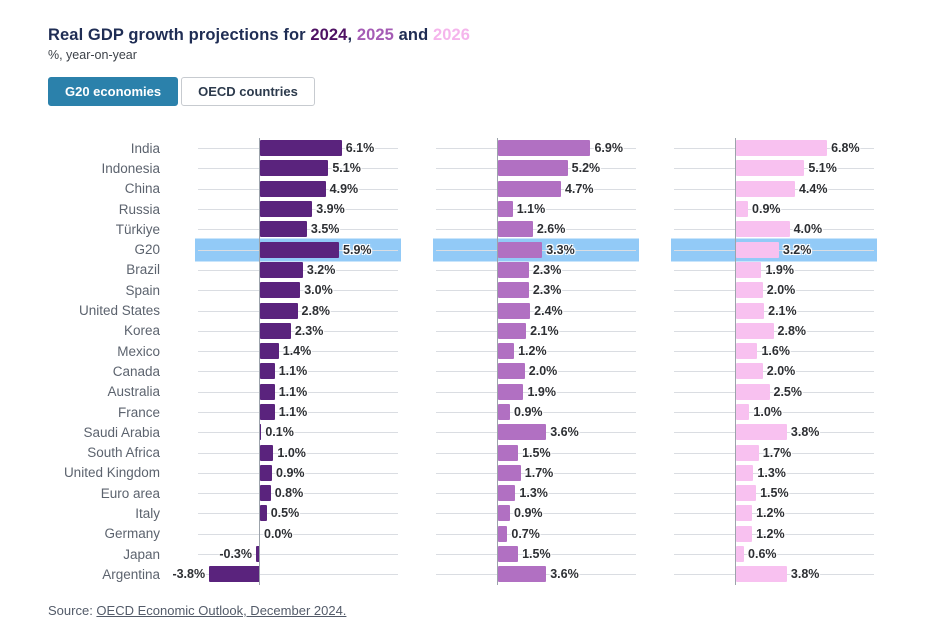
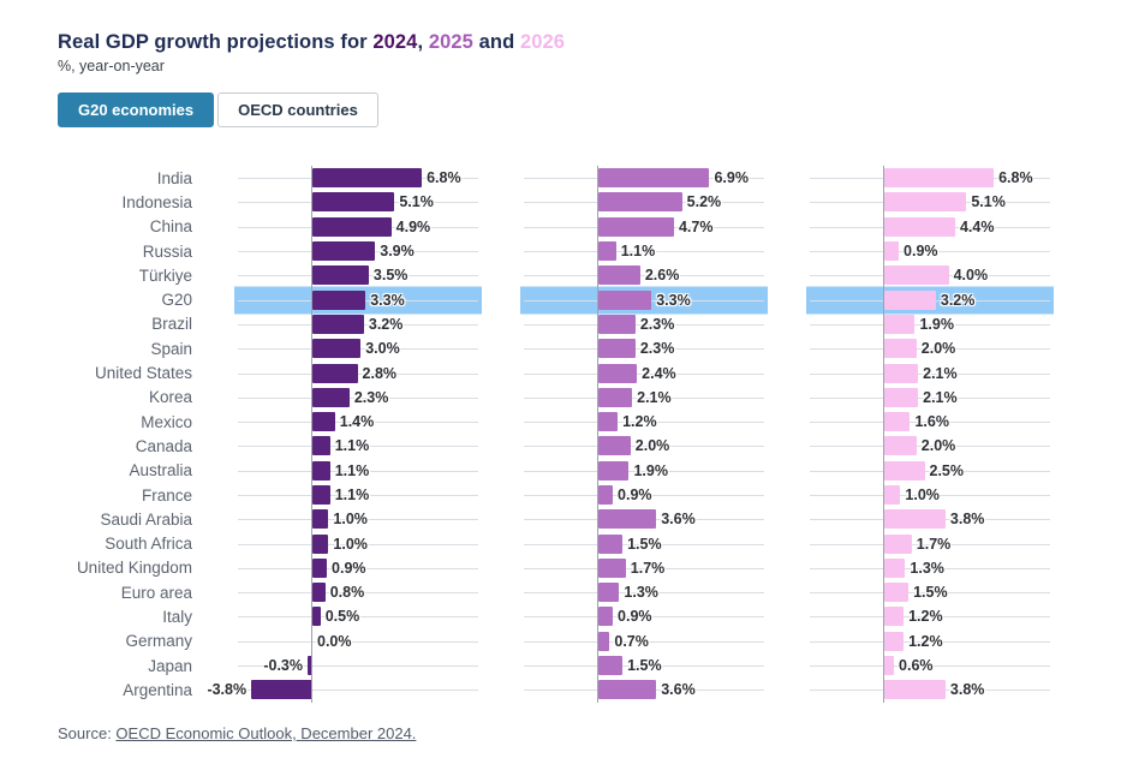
2024/India: 6.1% -> 6.8%
2024/G20: 5.9% -> 3.3%
2026/Korea: 2.8% -> 2.1%
2024/Saudi Arabia: 0.1% -> 1.0%
